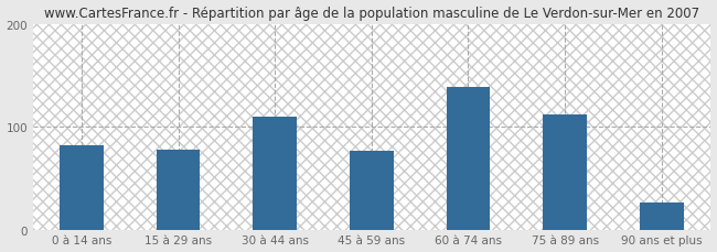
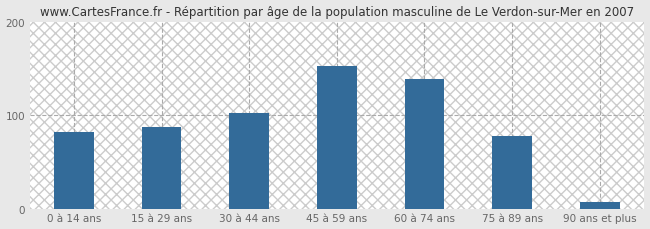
15 à 29 ans: 78 -> 87
30 à 44 ans: 110 -> 102
45 à 59 ans: 76 -> 152
75 à 89 ans: 112 -> 78
90 ans et plus: 26 -> 7
